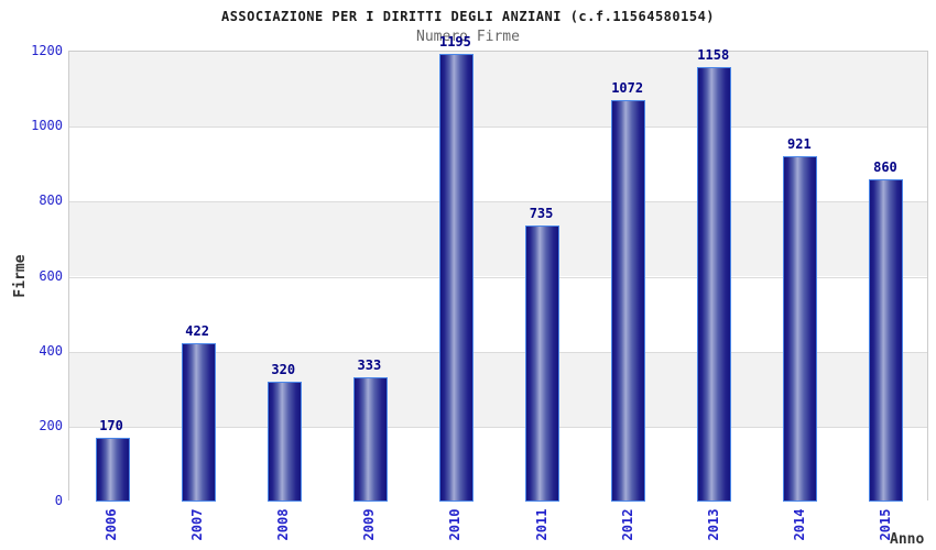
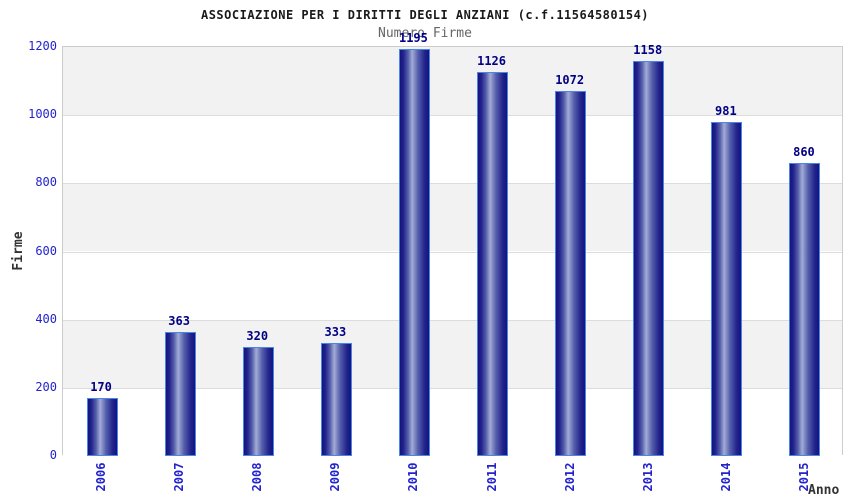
2007: 422 -> 363
2011: 735 -> 1126
2014: 921 -> 981
